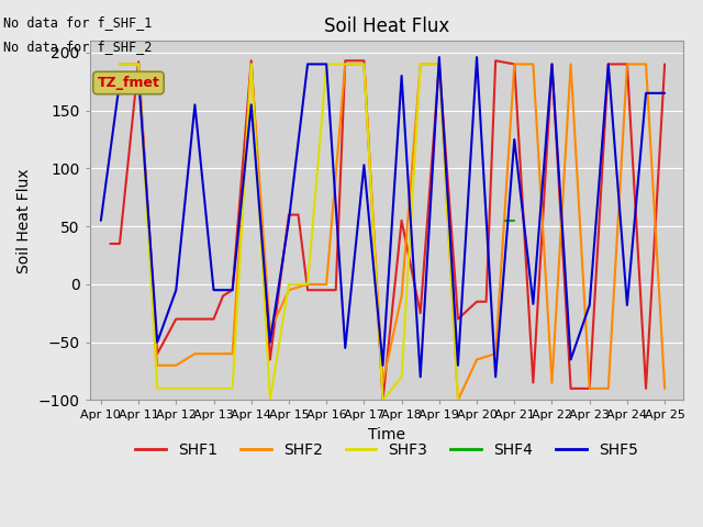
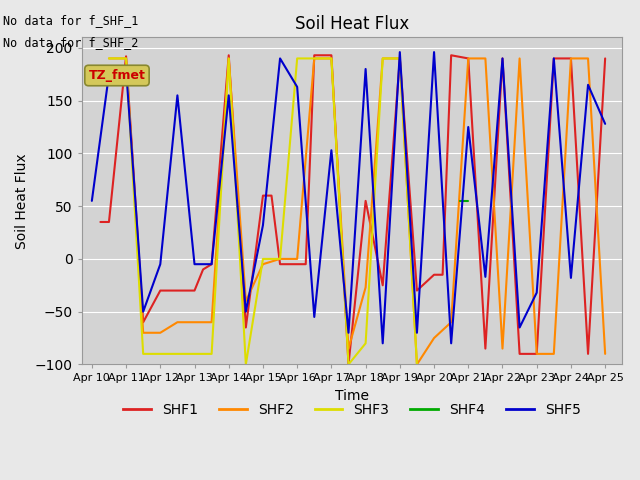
SHF5/Apr 15: 55 -> 32
SHF5/Apr 16: 190 -> 163
SHF2/Apr 18: -10 -> -27
SHF2/Apr 20: -65 -> -75
SHF5/Apr 23: -18 -> -32
SHF5/Apr 25: 165 -> 128
